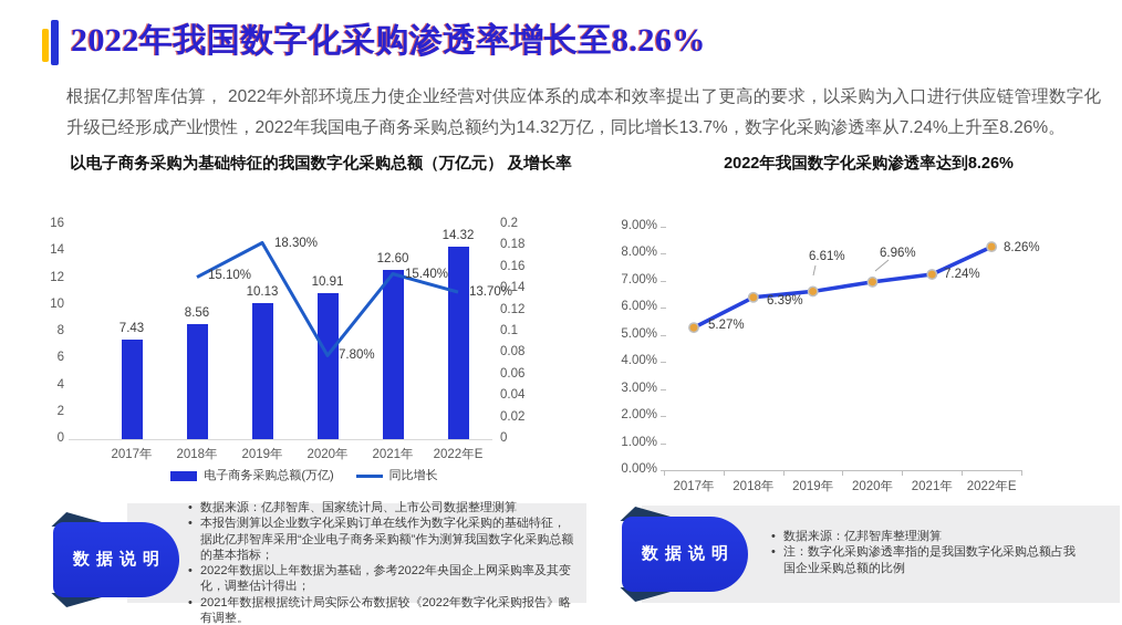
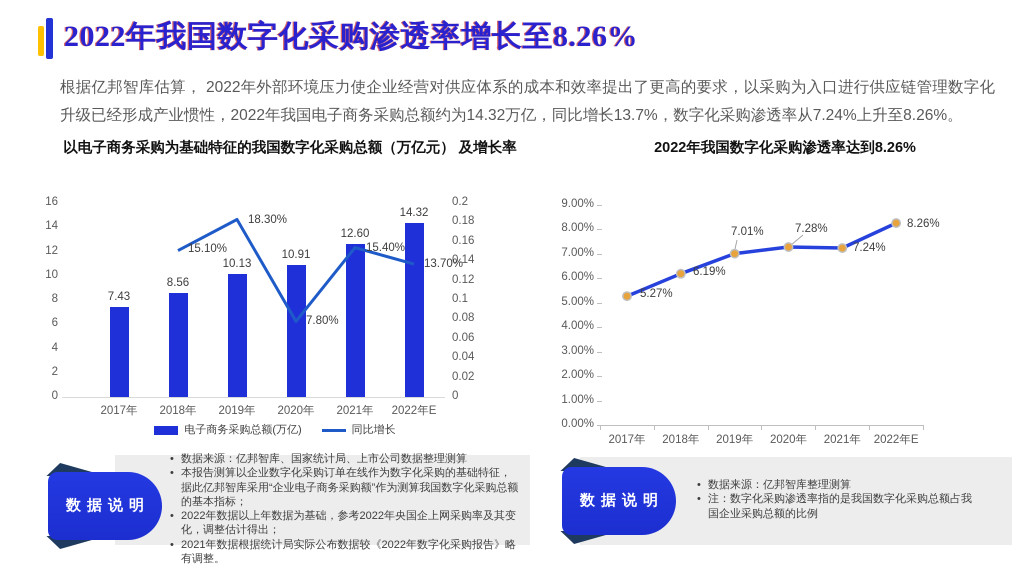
2022年我国数字化采购渗透率达到8.26%/2018年: 6.39% -> 6.19%
2022年我国数字化采购渗透率达到8.26%/2019年: 6.61% -> 7.01%
2022年我国数字化采购渗透率达到8.26%/2020年: 6.96% -> 7.28%
